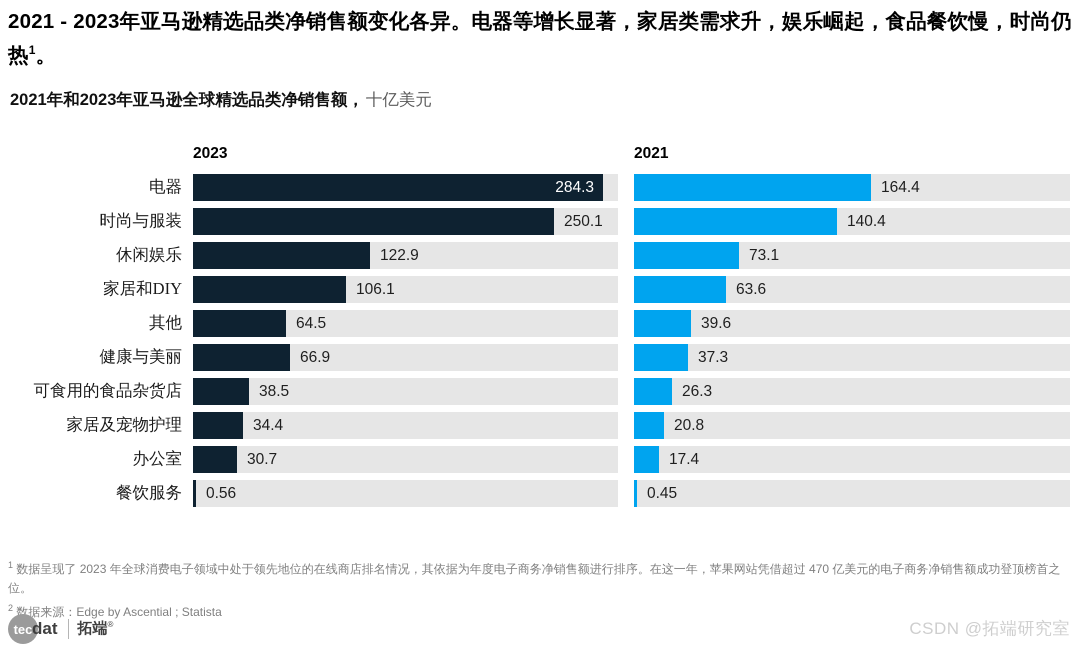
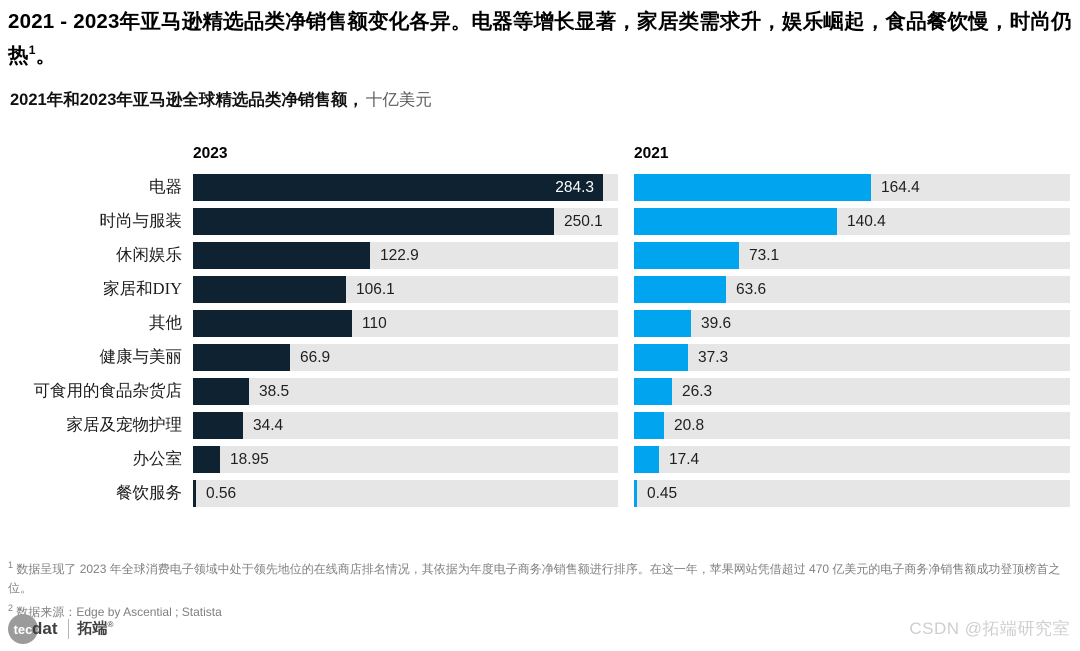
2023/其他: 64.5 -> 110
2023/办公室: 30.7 -> 18.95
